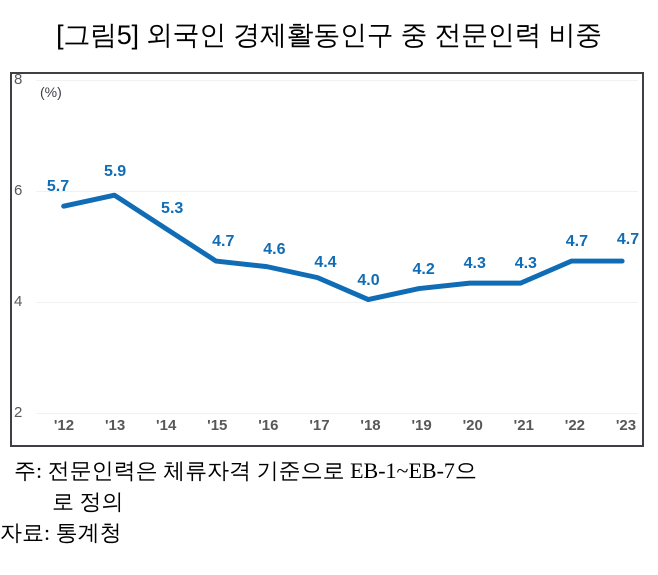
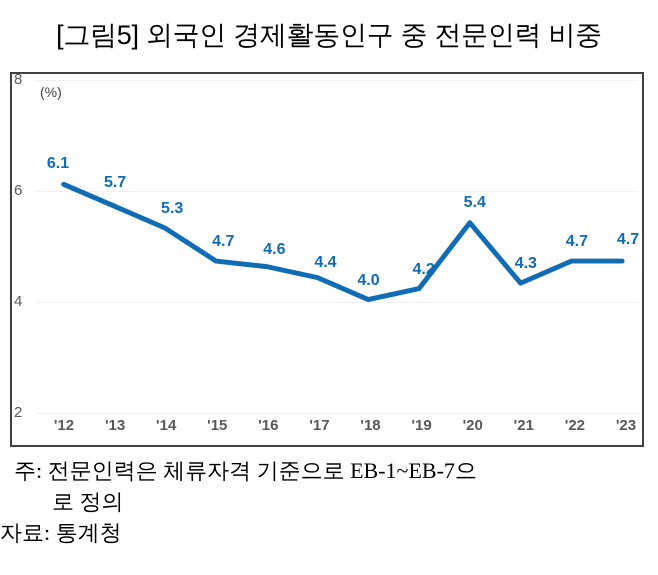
'12: 5.7 -> 6.1
'13: 5.9 -> 5.7
'20: 4.3 -> 5.4
